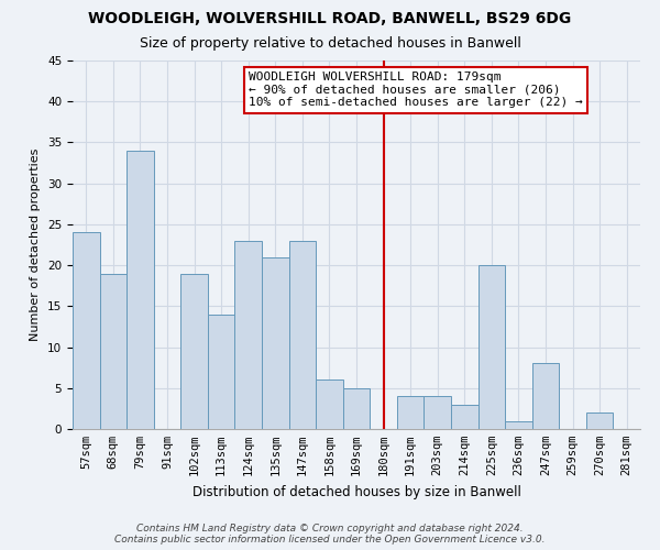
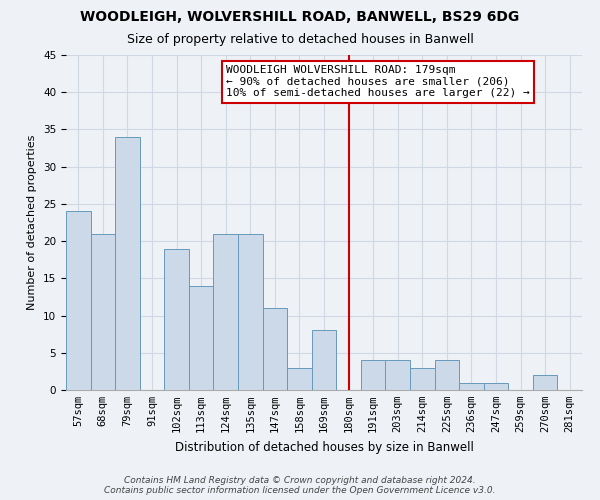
68sqm: 19 -> 21
124sqm: 23 -> 21
147sqm: 23 -> 11
158sqm: 6 -> 3
169sqm: 5 -> 8
225sqm: 20 -> 4
247sqm: 8 -> 1
